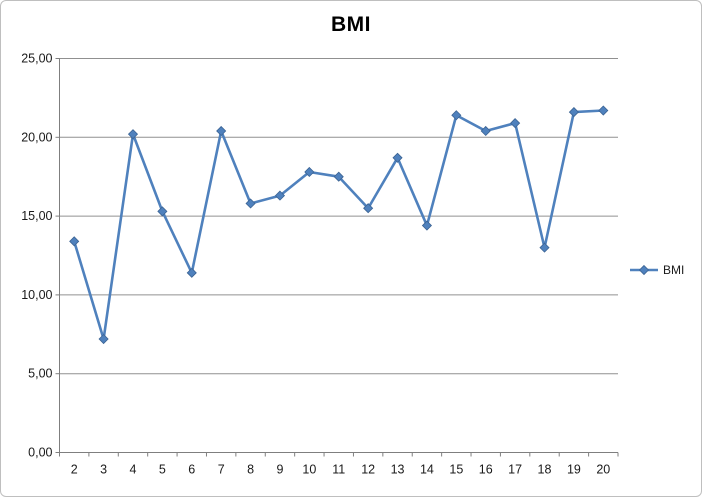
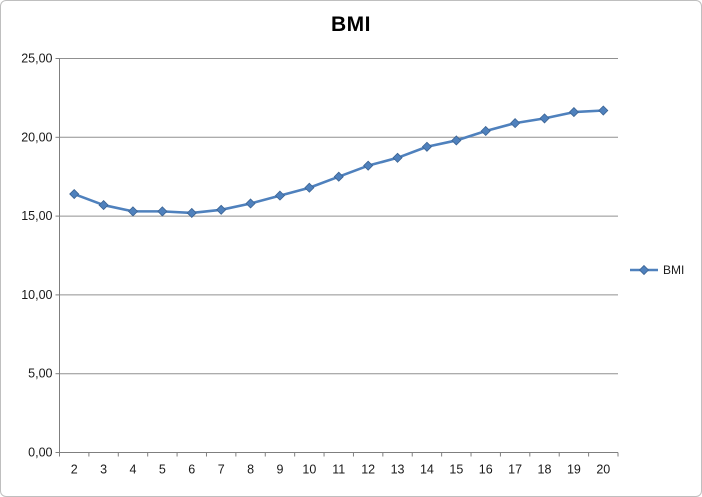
2: 13,4 -> 16,4
3: 7,2 -> 15,7
4: 20,2 -> 15,3
6: 11,4 -> 15,2
7: 20,4 -> 15,4
10: 17,8 -> 16,8
12: 15,5 -> 18,2
14: 14,4 -> 19,4
15: 21,4 -> 19,8
18: 13,0 -> 21,2
